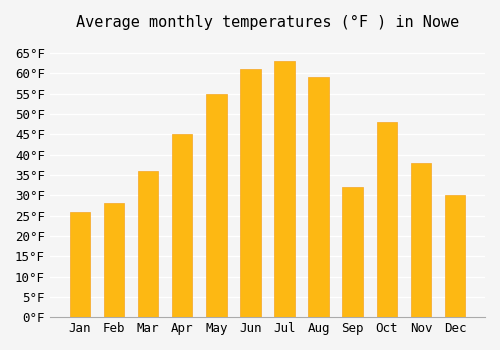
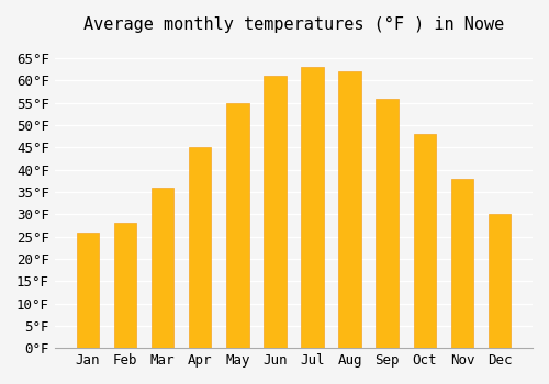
Aug: 59°F -> 62°F
Sep: 32°F -> 56°F
